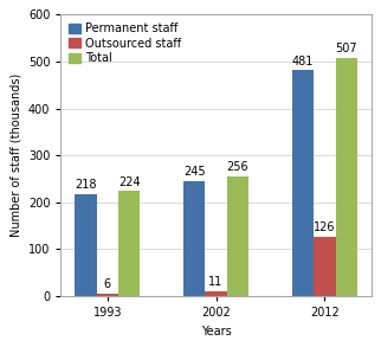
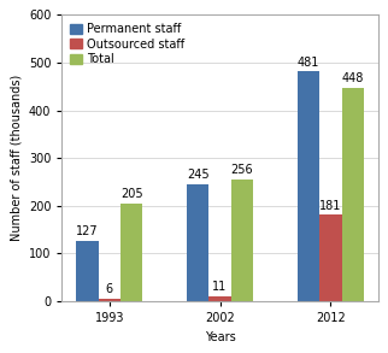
Permanent staff/1993: 218 -> 127
Total/1993: 224 -> 205
Outsourced staff/2012: 126 -> 181
Total/2012: 507 -> 448
